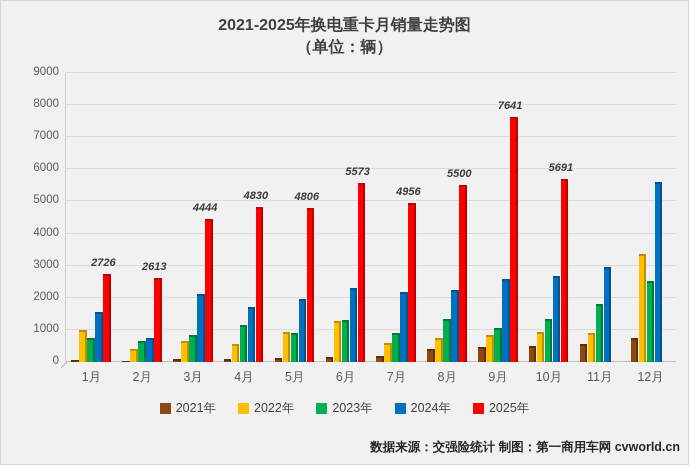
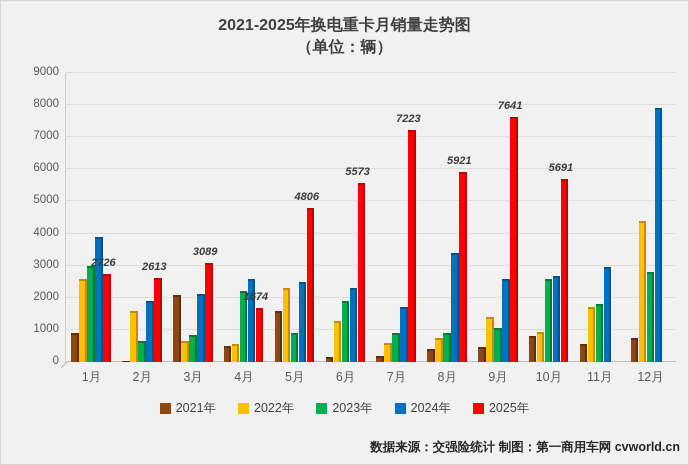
2021年/1月: 100 -> 900
2022年/1月: 1000 -> 2600
2023年/1月: 800 -> 3000
2024年/1月: 1600 -> 3900
2022年/2月: 400 -> 1600
2024年/2月: 800 -> 1900
2021年/3月: 100 -> 2100
2025年/3月: 4444 -> 3089
2021年/4月: 100 -> 500
2023年/4月: 1200 -> 2200
2024年/4月: 1700 -> 2600
2025年/4月: 4830 -> 1674
2021年/5月: 100 -> 1600
2022年/5月: 900 -> 2300
2024年/5月: 2000 -> 2500
2023年/6月: 1300 -> 1900
2024年/7月: 2200 -> 1700
2025年/7月: 4956 -> 7223
2023年/8月: 1300 -> 900
2024年/8月: 2200 -> 3400
2025年/8月: 5500 -> 5921
2022年/9月: 800 -> 1400
2021年/10月: 500 -> 800
2023年/10月: 1300 -> 2600
2022年/11月: 900 -> 1700
2022年/12月: 3400 -> 4400
2023年/12月: 2500 -> 2800
2024年/12月: 5600 -> 7900
